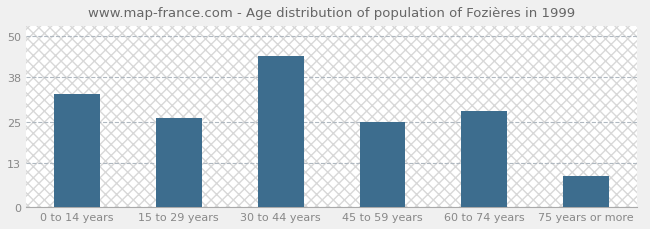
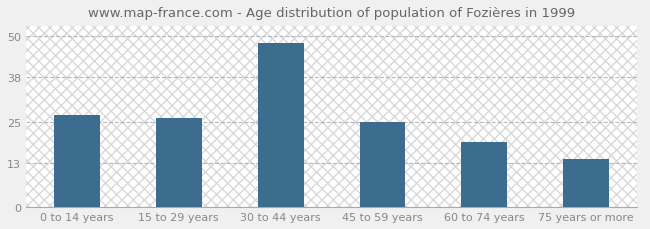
0 to 14 years: 33 -> 27
30 to 44 years: 44 -> 48
60 to 74 years: 28 -> 19
75 years or more: 9 -> 14
